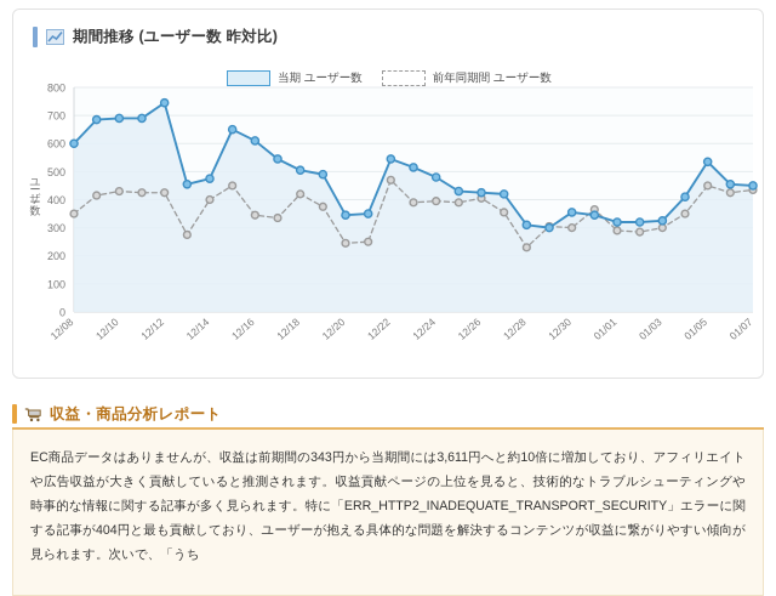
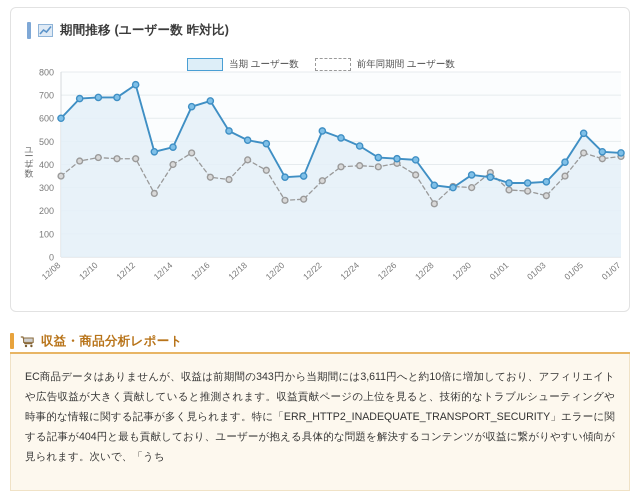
当期 ユーザー数/12/16: 610 -> 680
前年同期間 ユーザー数/12/22: 470 -> 330
前年同期間 ユーザー数/01/03: 300 -> 260
